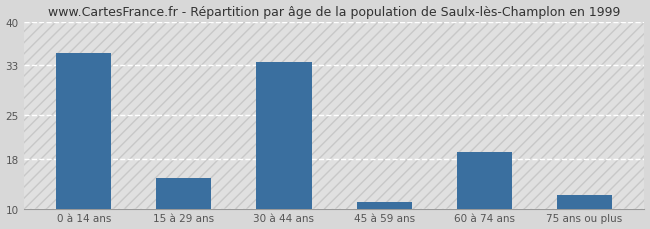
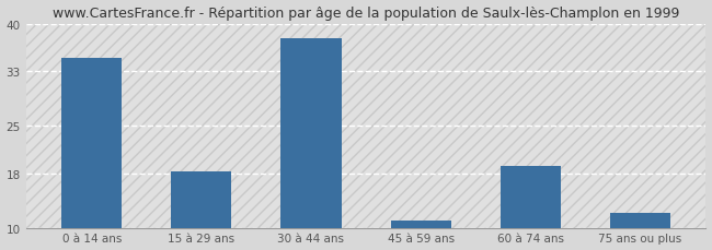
15 à 29 ans: 15.0 -> 18.4
30 à 44 ans: 33.5 -> 37.8
